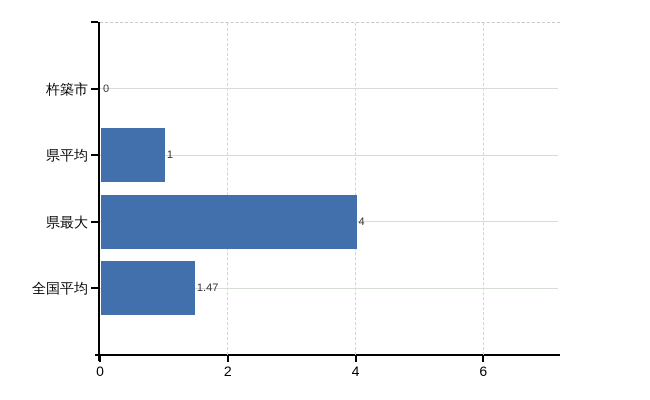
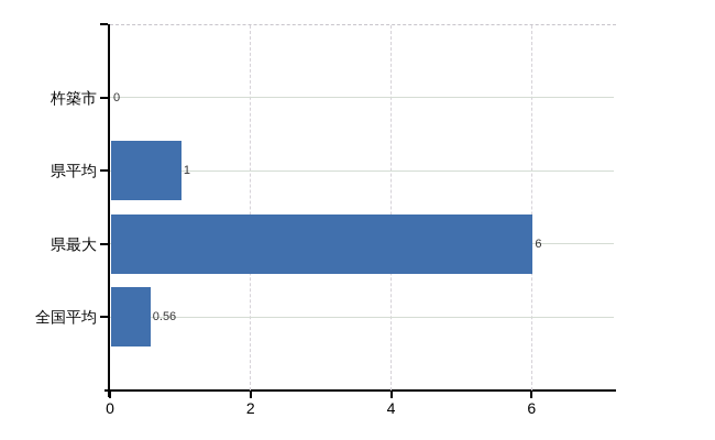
県最大: 4 -> 6
全国平均: 1.47 -> 0.56
